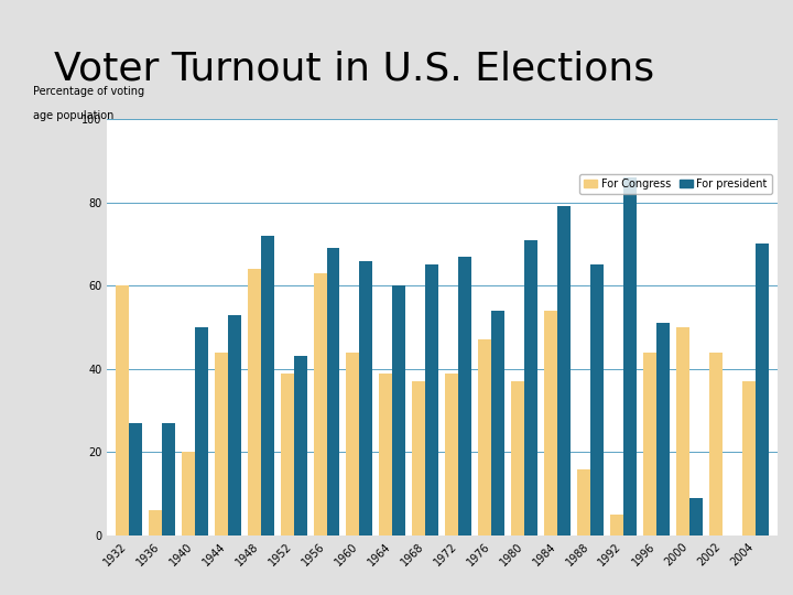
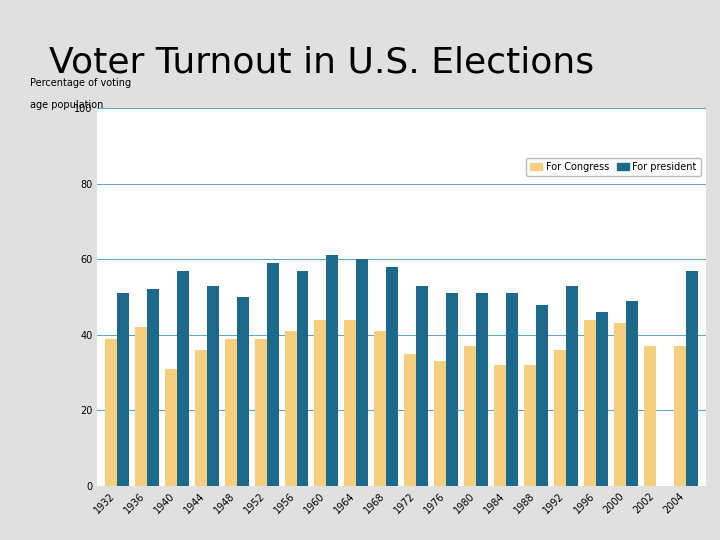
For Congress/1932: 60 -> 39
For president/1932: 27 -> 51
For Congress/1936: 6 -> 42
For president/1936: 27 -> 52
For Congress/1940: 20 -> 31
For president/1940: 50 -> 57
For Congress/1944: 44 -> 36
For Congress/1948: 64 -> 39
For president/1948: 72 -> 50
For president/1952: 43 -> 59
For Congress/1956: 63 -> 41
For president/1956: 69 -> 57
For president/1960: 66 -> 61
For Congress/1964: 39 -> 44
For Congress/1968: 37 -> 41
For president/1968: 65 -> 58
For Congress/1972: 39 -> 35
For president/1972: 67 -> 53
For Congress/1976: 47 -> 33
For president/1976: 54 -> 51
For president/1980: 71 -> 51
For Congress/1984: 54 -> 32
For president/1984: 79 -> 51
For Congress/1988: 16 -> 32
For president/1988: 65 -> 48
For Congress/1992: 5 -> 36
For president/1992: 86 -> 53
For president/1996: 51 -> 46
For Congress/2000: 50 -> 43
For president/2000: 9 -> 49
For Congress/2002: 44 -> 37
For president/2004: 70 -> 57
